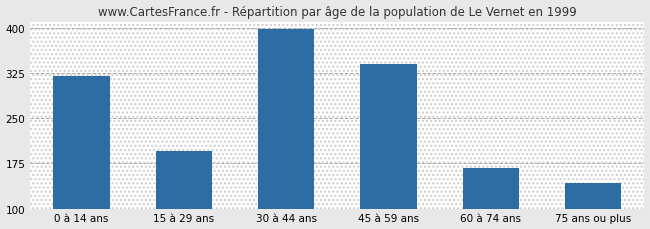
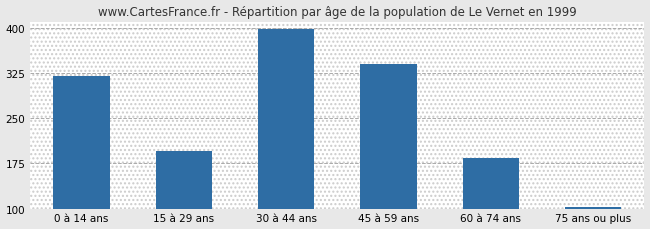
60 à 74 ans: 168 -> 183
75 ans ou plus: 142 -> 103
